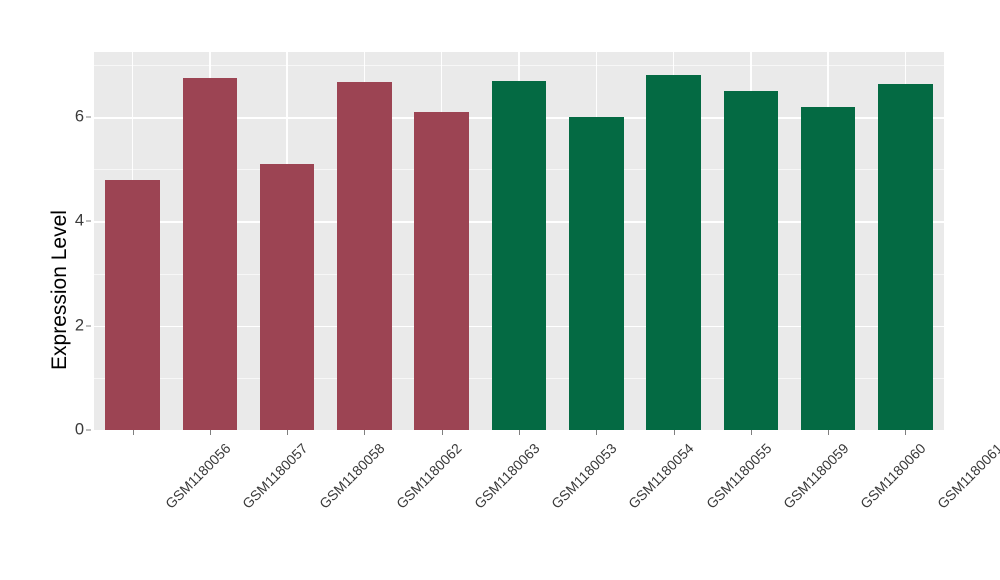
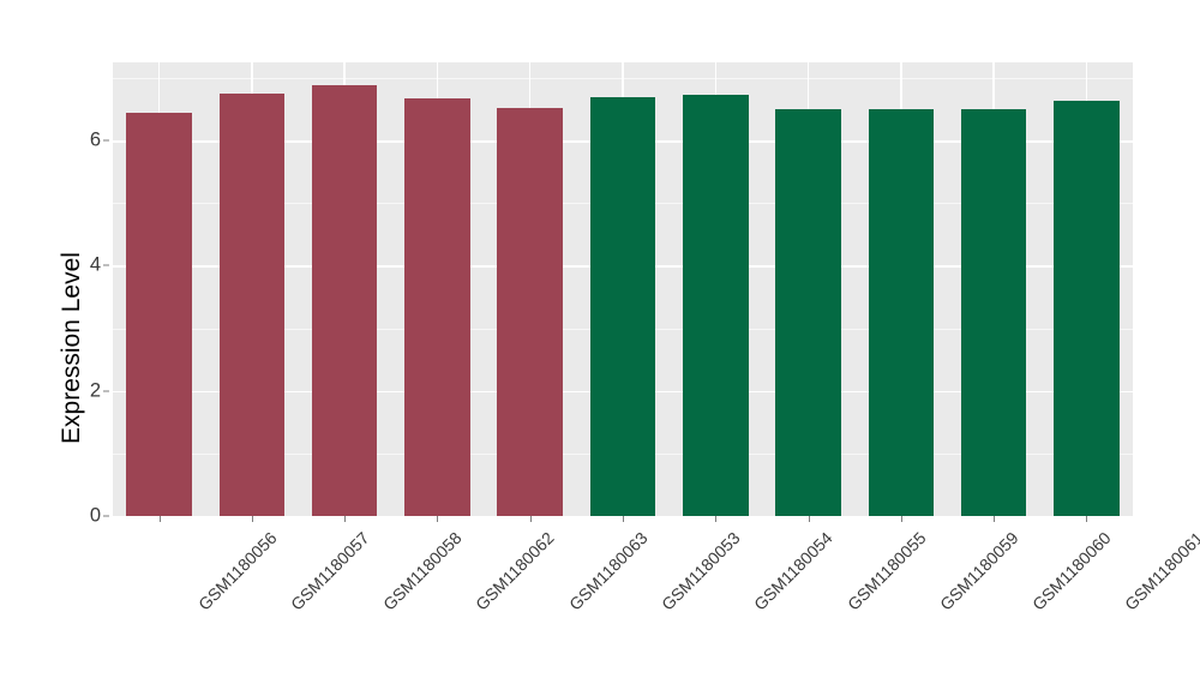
GSM1180056: 4.8 -> 6.5
GSM1180058: 5.1 -> 6.9
GSM1180063: 6.1 -> 6.5
GSM1180054: 6.0 -> 6.7
GSM1180055: 6.8 -> 6.5
GSM1180060: 6.2 -> 6.5
